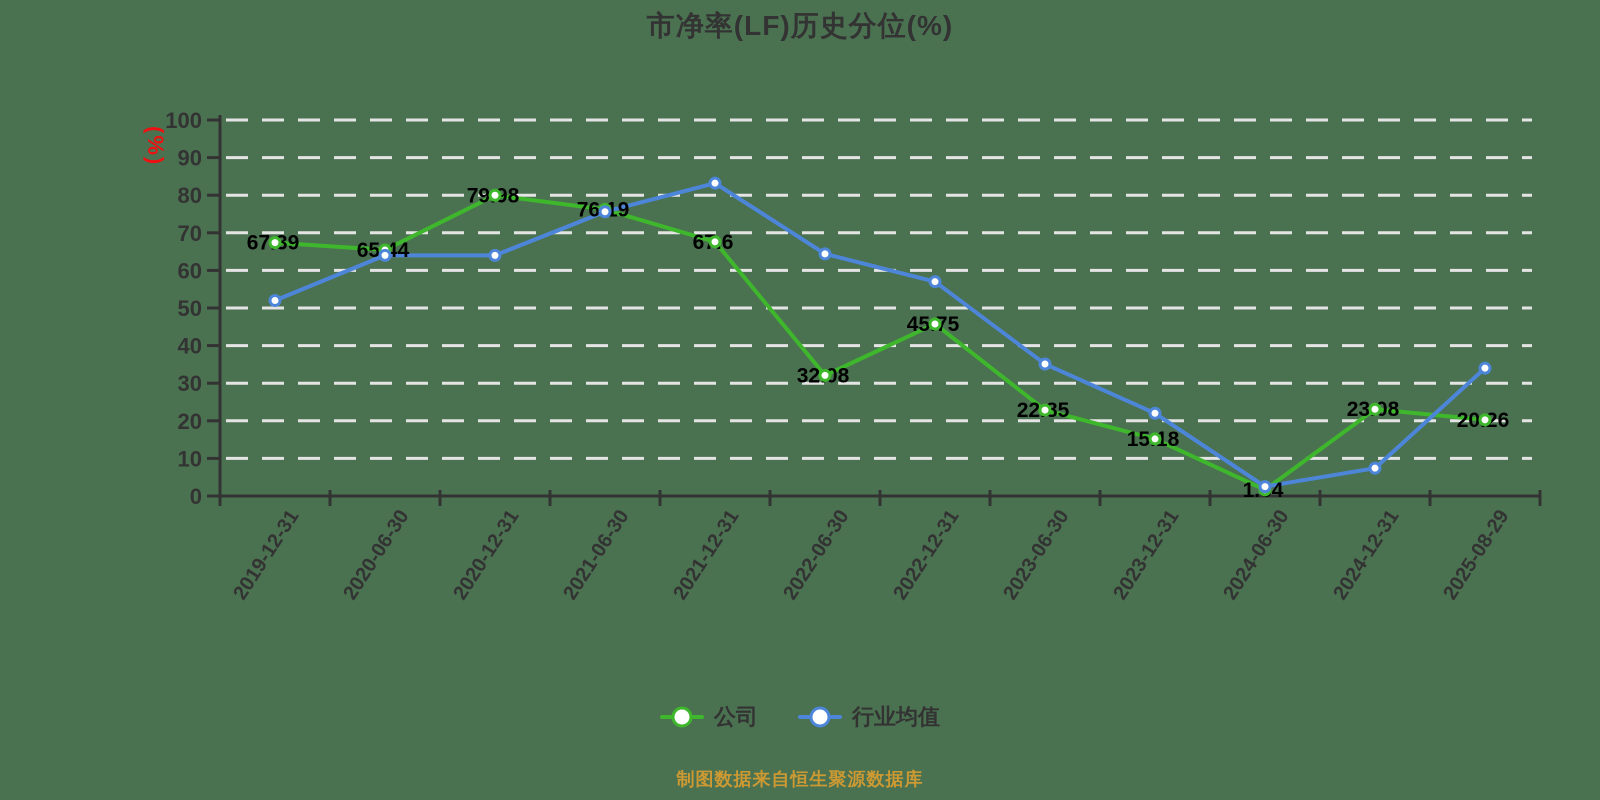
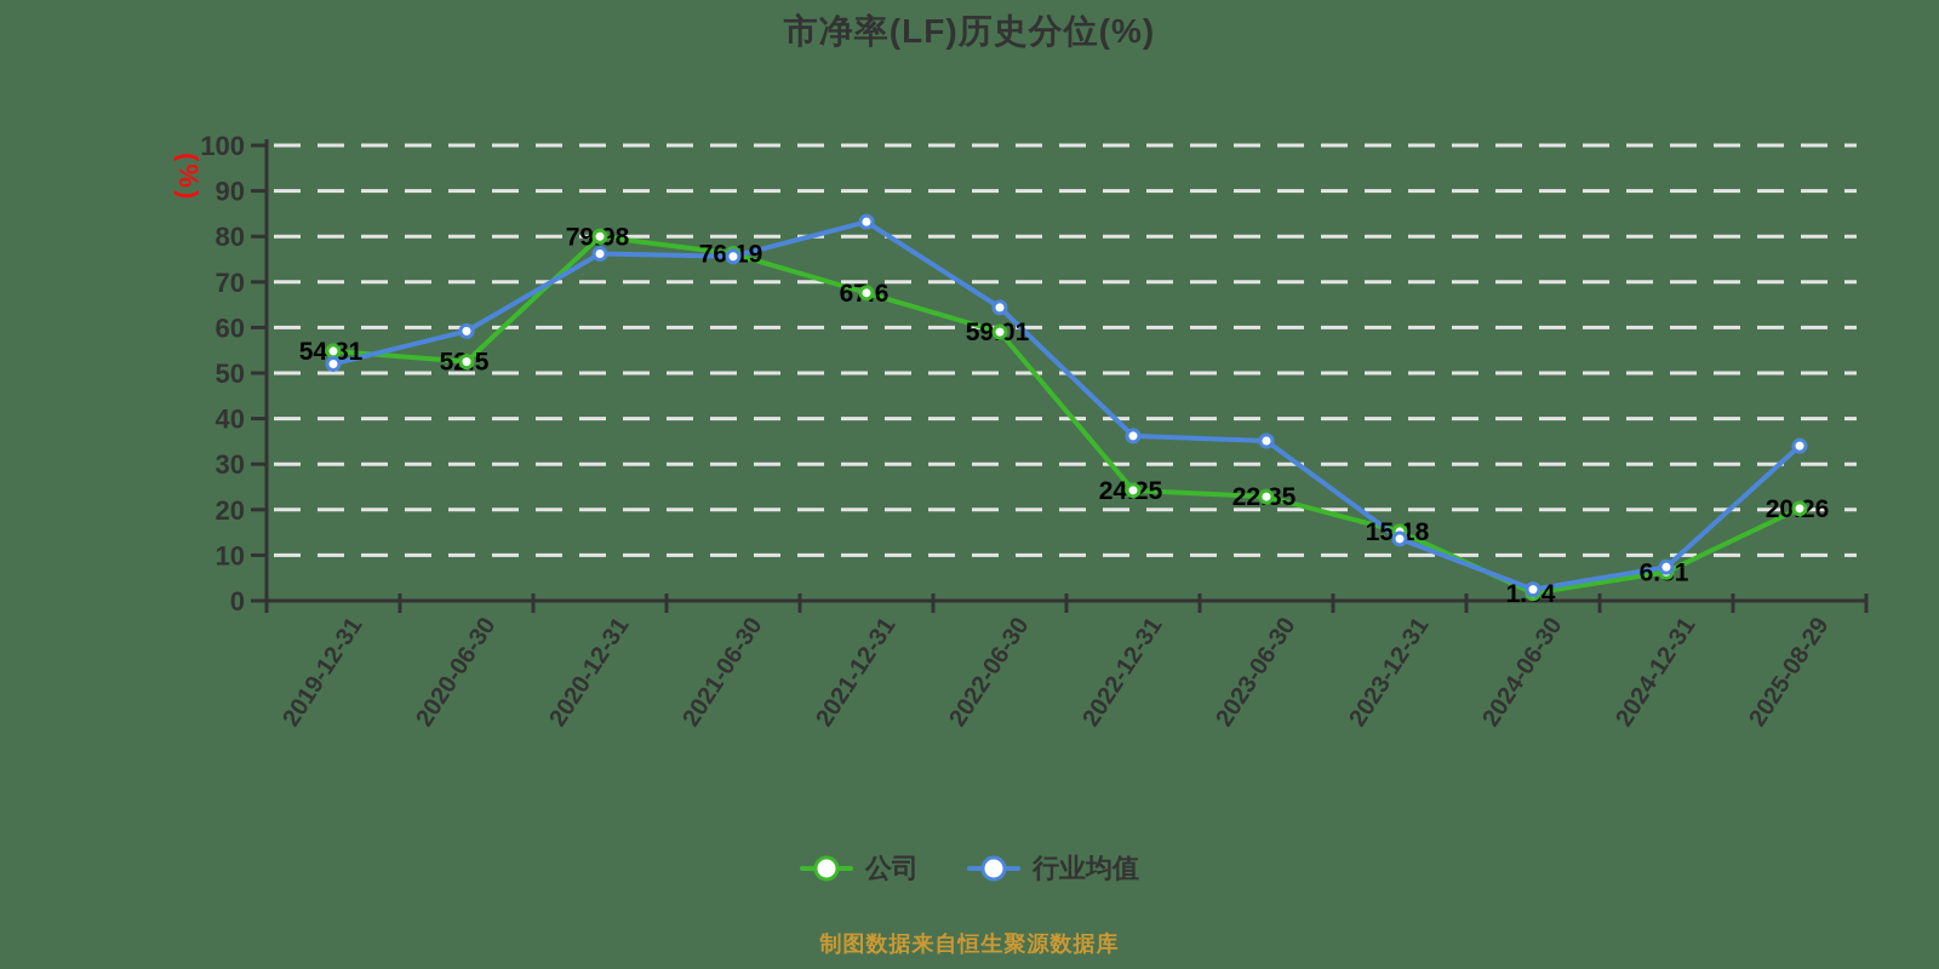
公司/2019-12-31: 67.39 -> 54.81
公司/2020-06-30: 65.44 -> 52.5
行业均值/2020-06-30: 64 -> 59
行业均值/2020-12-31: 64 -> 76
公司/2022-06-30: 32.08 -> 59.01
公司/2022-12-31: 45.75 -> 24.25
行业均值/2022-12-31: 57 -> 36
行业均值/2023-12-31: 22 -> 14
公司/2024-12-31: 23.08 -> 6.31
